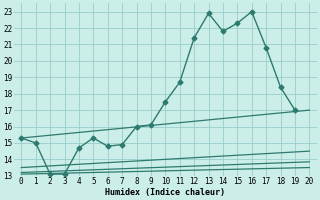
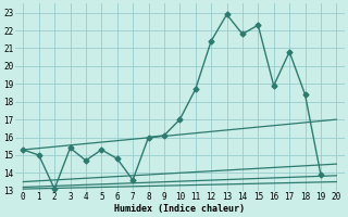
3: 13.1 -> 15.4
7: 14.9 -> 13.6
10: 17.5 -> 17.0
16: 23.0 -> 18.9
19: 17.0 -> 13.9
